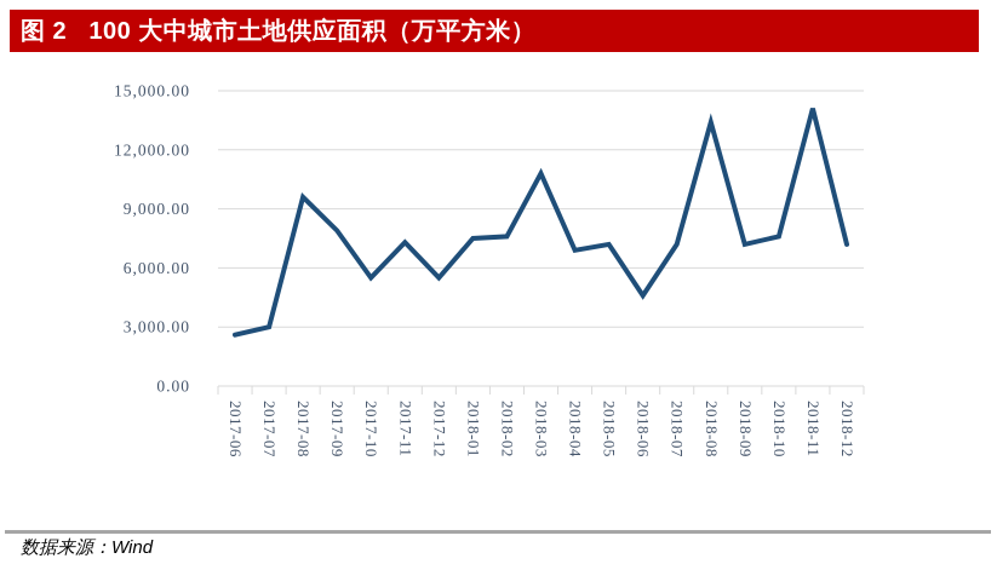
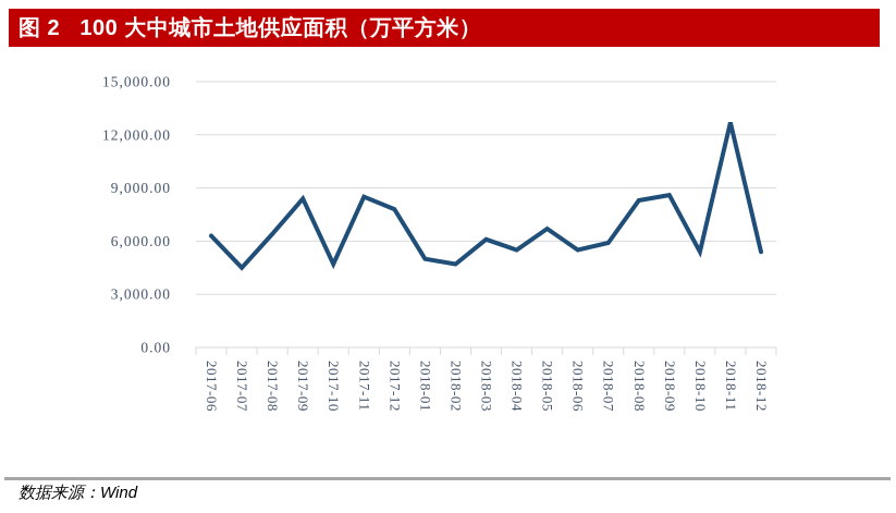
2017-06: 2600 -> 6300
2017-07: 3000 -> 4500
2017-08: 9600 -> 6400
2017-09: 7900 -> 8400
2017-10: 5500 -> 4700
2017-11: 7300 -> 8500
2017-12: 5500 -> 7800
2018-01: 7500 -> 5000
2018-02: 7600 -> 4700
2018-03: 10800 -> 6100
2018-04: 6900 -> 5500
2018-05: 7200 -> 6700
2018-06: 4600 -> 5500
2018-07: 7200 -> 5900
2018-08: 13400 -> 8300
2018-09: 7200 -> 8600
2018-10: 7600 -> 5400
2018-11: 14100 -> 12700
2018-12: 7200 -> 5400
